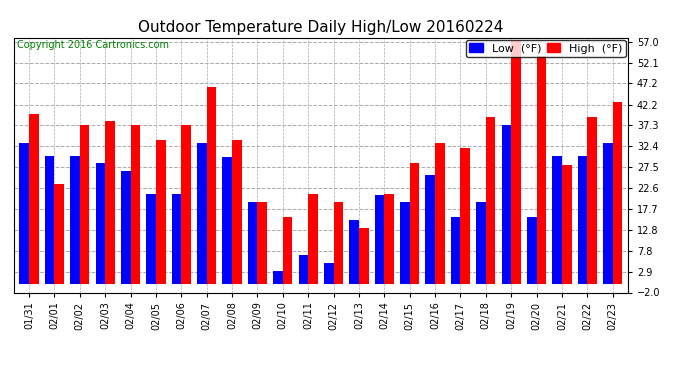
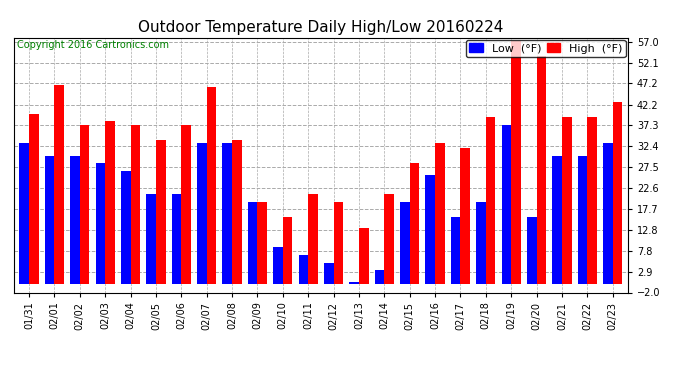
High (°F)/02/01: 23.5 -> 46.9
Low (°F)/02/08: 30.0 -> 33.1
Low (°F)/02/10: 3.0 -> 8.6
Low (°F)/02/13: 15.0 -> 0.5
Low (°F)/02/14: 21.0 -> 3.2
High (°F)/02/21: 28.0 -> 39.2
